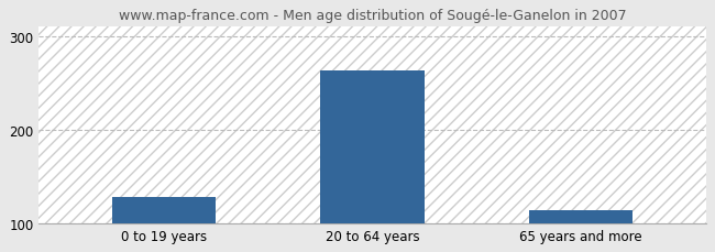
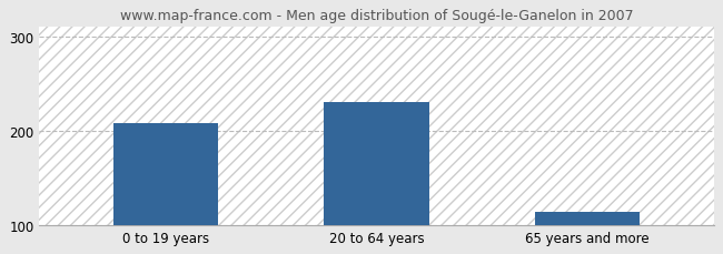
0 to 19 years: 128 -> 208
20 to 64 years: 263 -> 230
